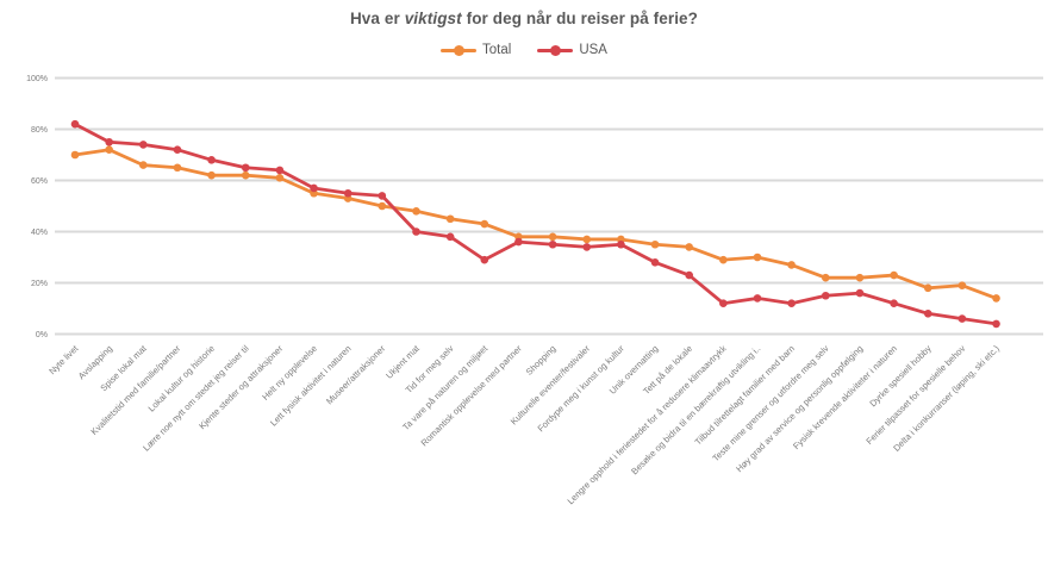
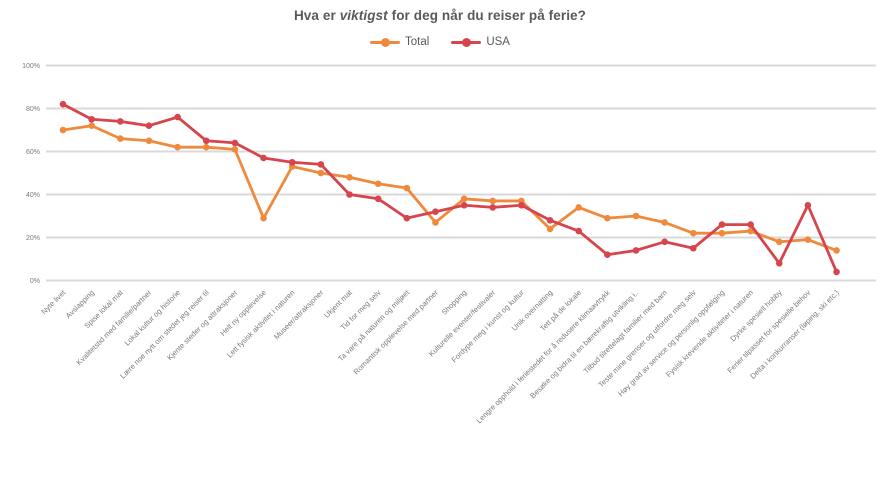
USA/Lokal kultur og historie: 68% -> 76%
Total/Helt ny opplevelse: 55% -> 29%
Total/Romantisk opplevelse med partner: 38% -> 27%
USA/Romantisk opplevelse med partner: 36% -> 32%
Total/Unik overnatting: 35% -> 24%
USA/Tilbud tilrettelagt familier med barn: 12% -> 18%
USA/Høy grad av service og personlig oppfølging: 16% -> 26%
USA/Fysisk krevende aktiviteter i naturen: 12% -> 26%
USA/Ferier tilpasset for spesielle behov: 6% -> 35%
